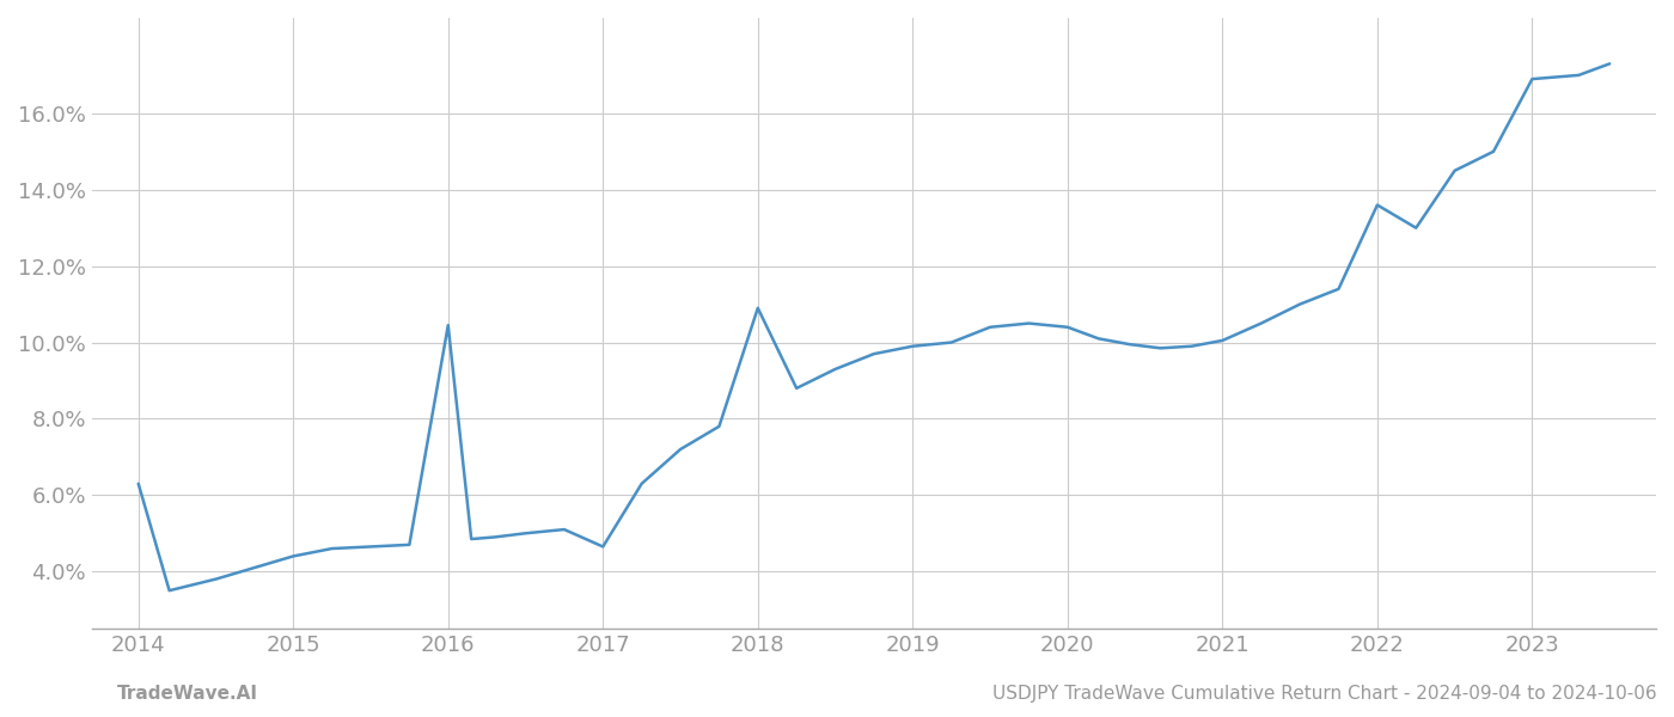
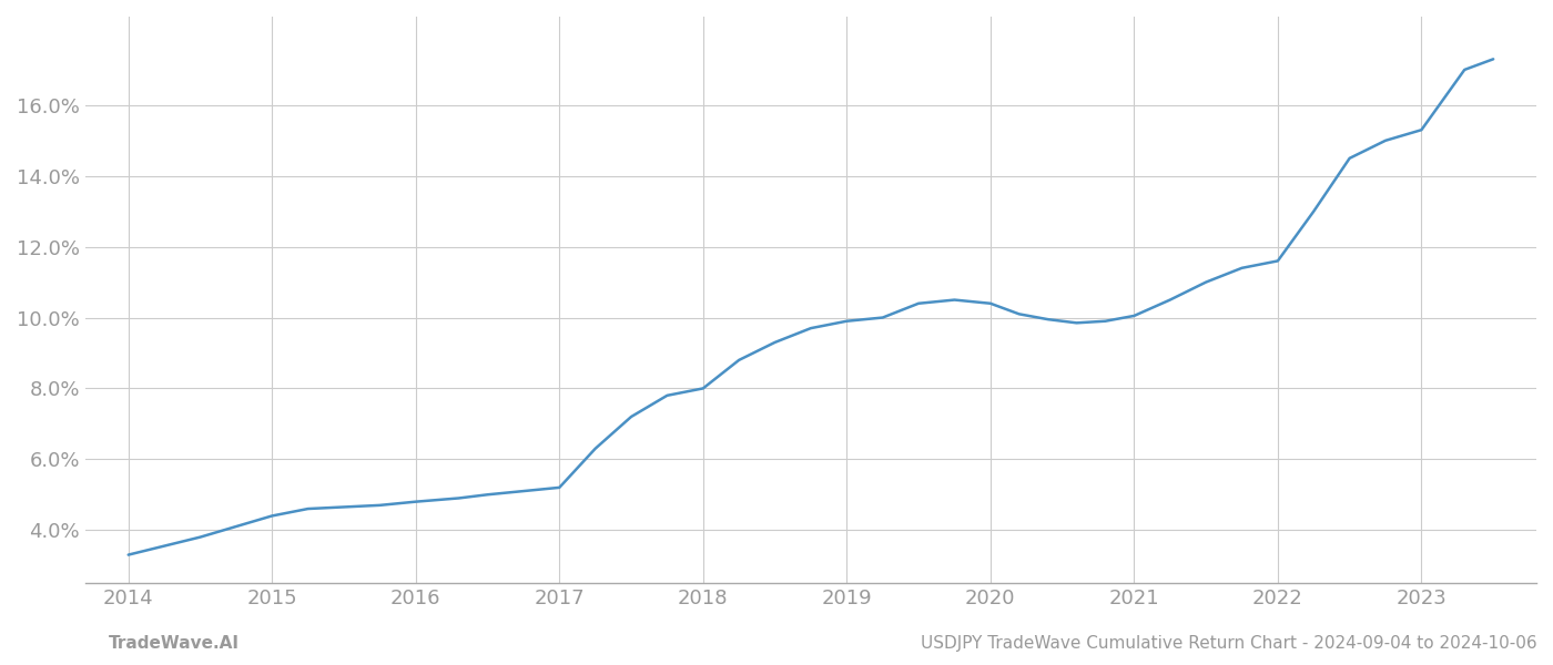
2014: 6.30% -> 3.30%
2016: 10.45% -> 4.80%
2017: 4.65% -> 5.20%
2018: 10.90% -> 8.00%
2022: 13.60% -> 11.60%
2023: 16.90% -> 15.30%
